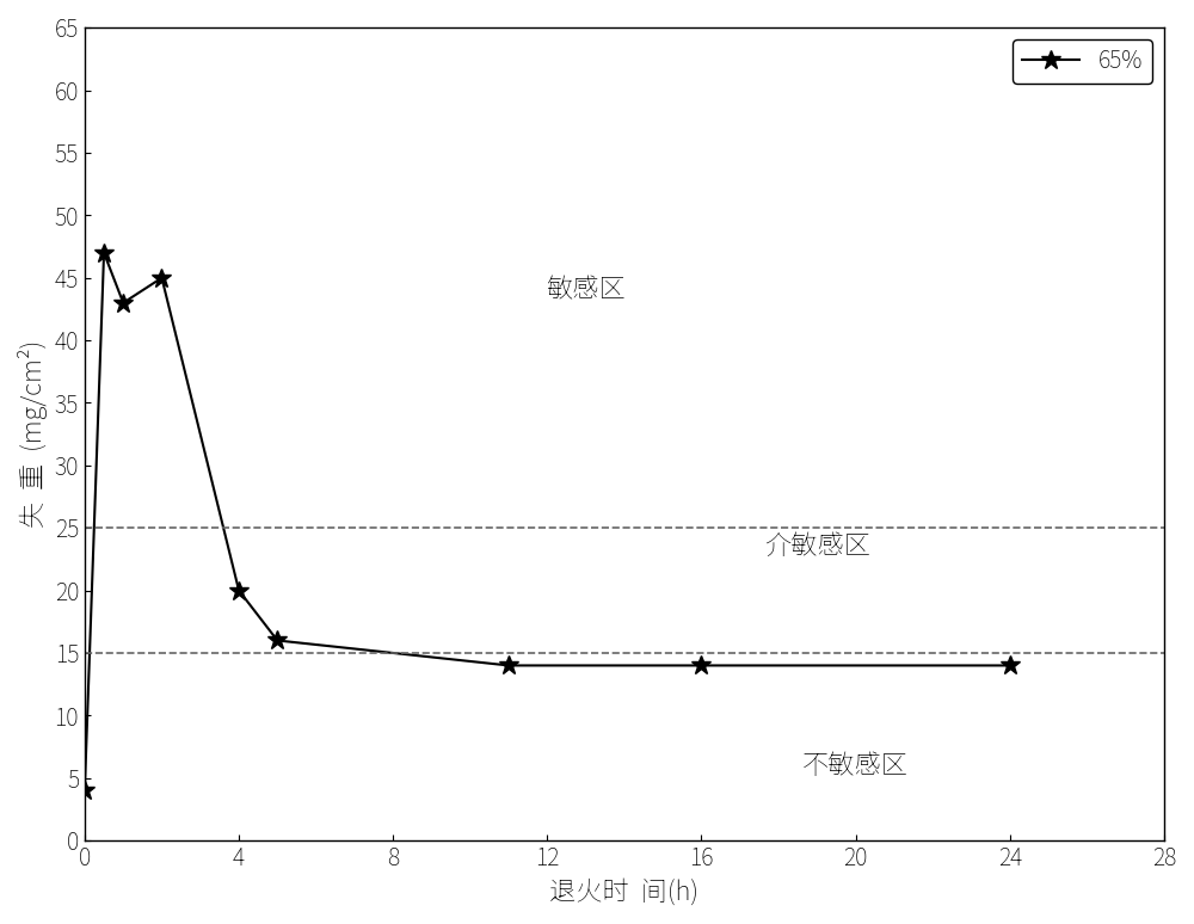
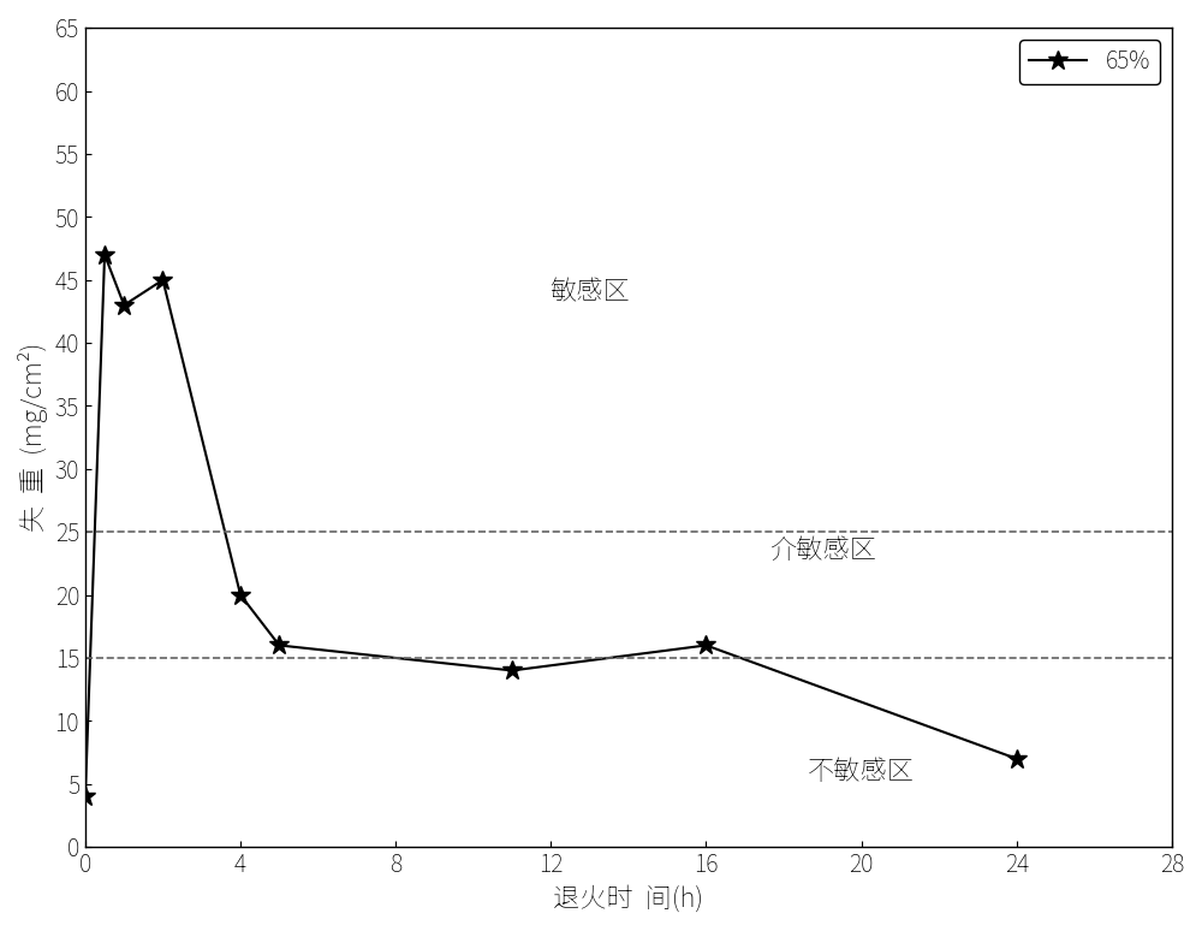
16: 14 -> 16
24: 14 -> 7
